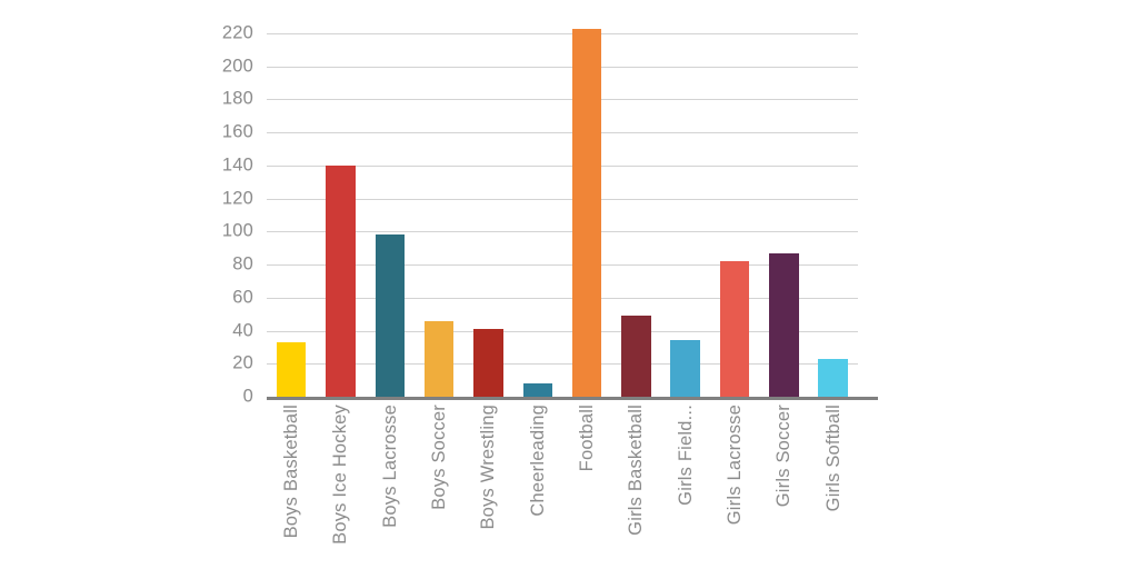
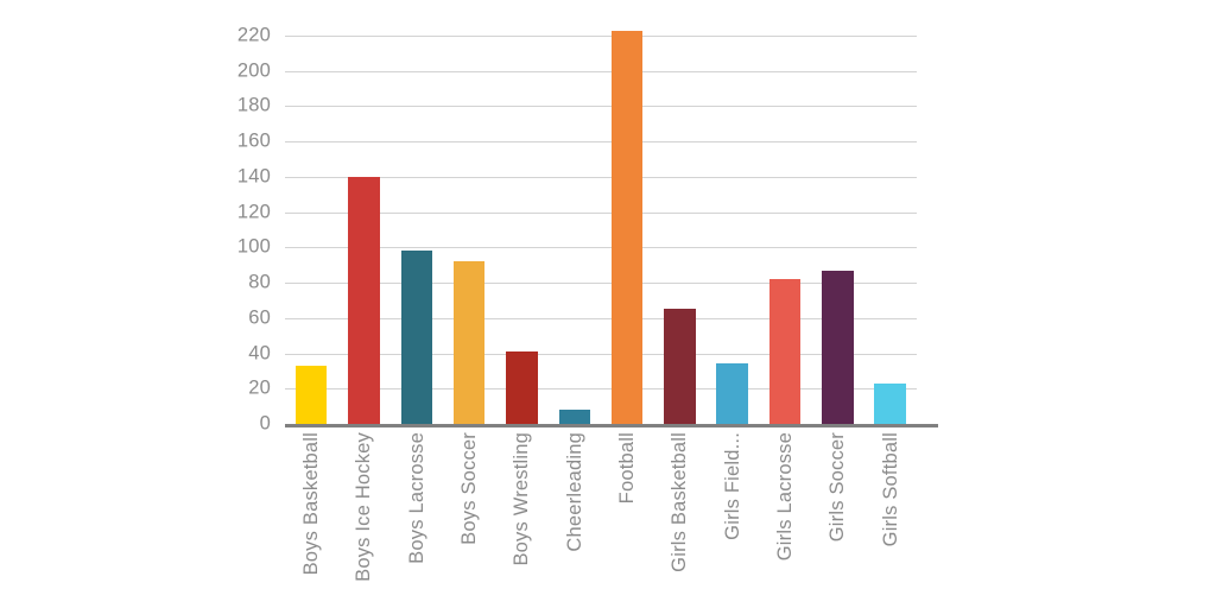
Boys Soccer: 46 -> 92
Girls Basketball: 49 -> 65
